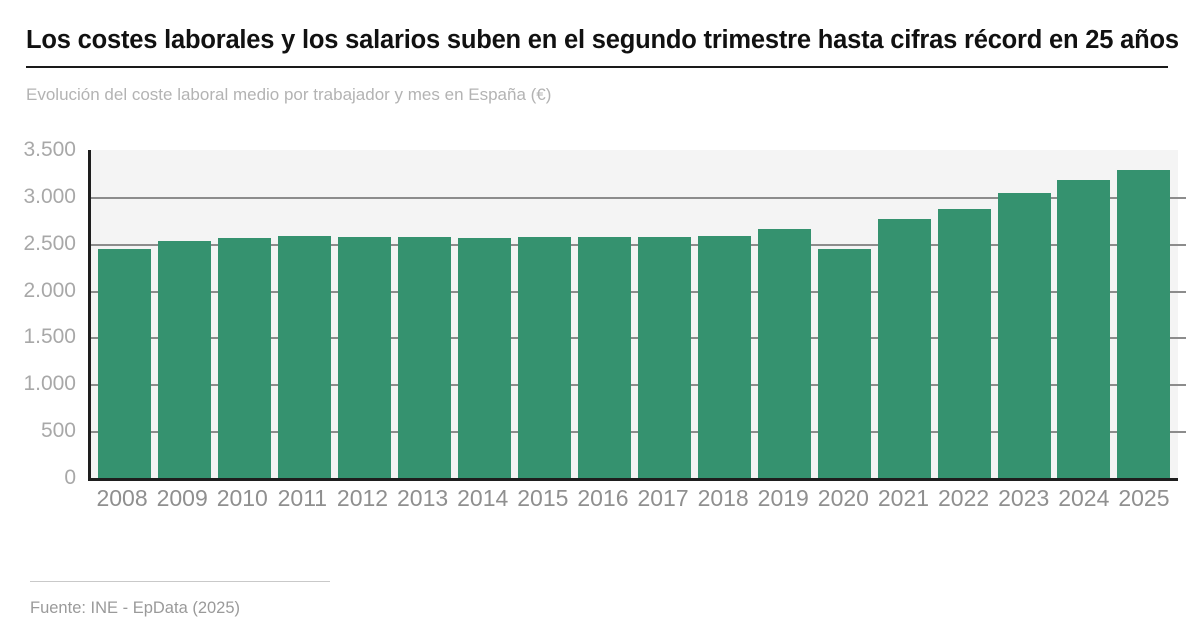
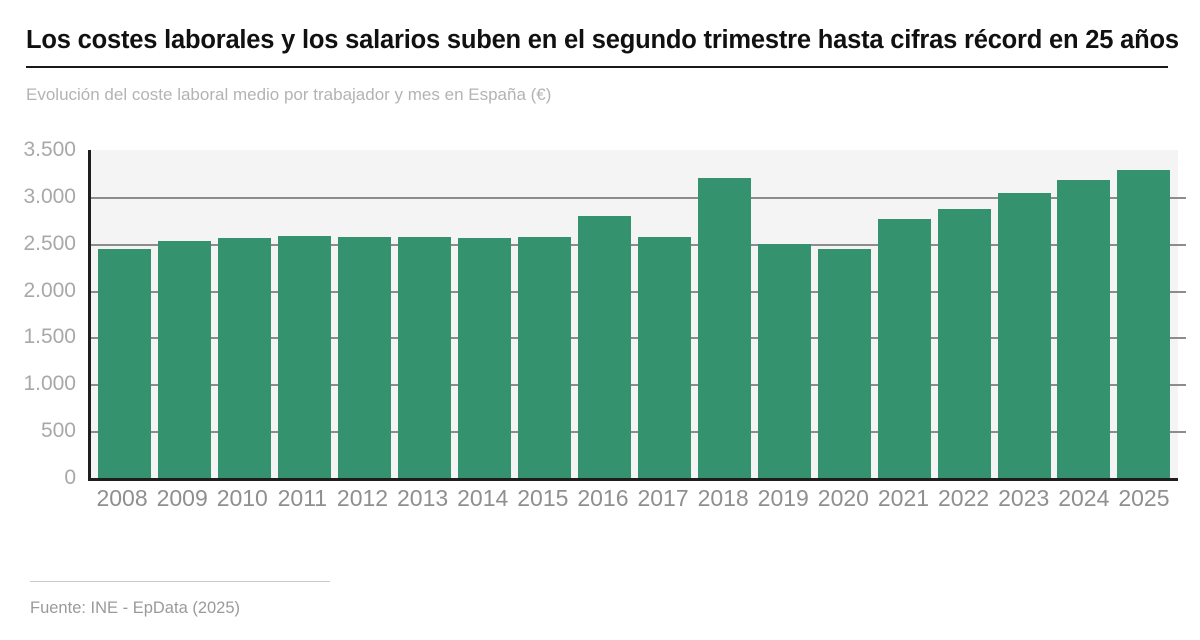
2016: 2600 -> 2800
2018: 2600 -> 3200
2019: 2700 -> 2500
